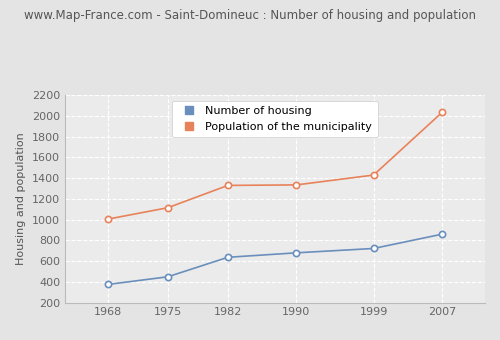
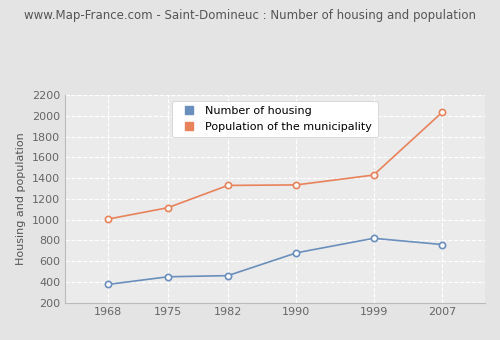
Number of housing/1982: 640 -> 460
Number of housing/1999: 720 -> 820
Number of housing/2007: 860 -> 760
